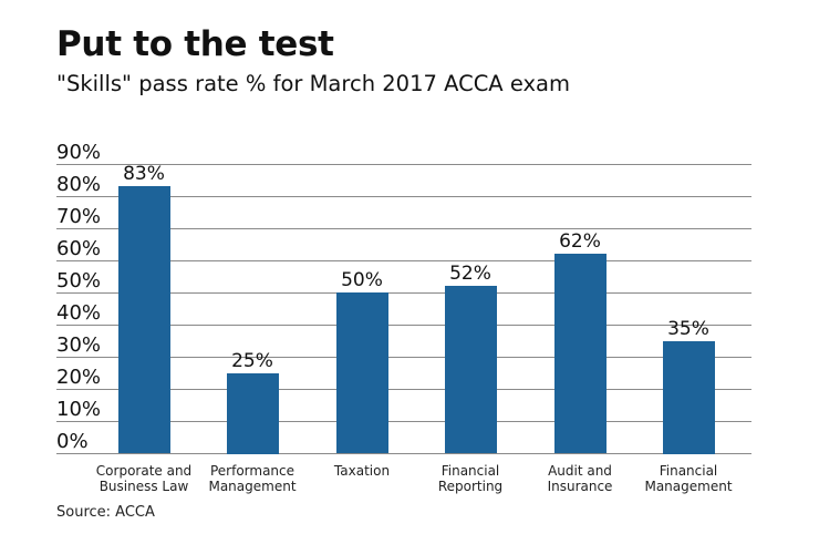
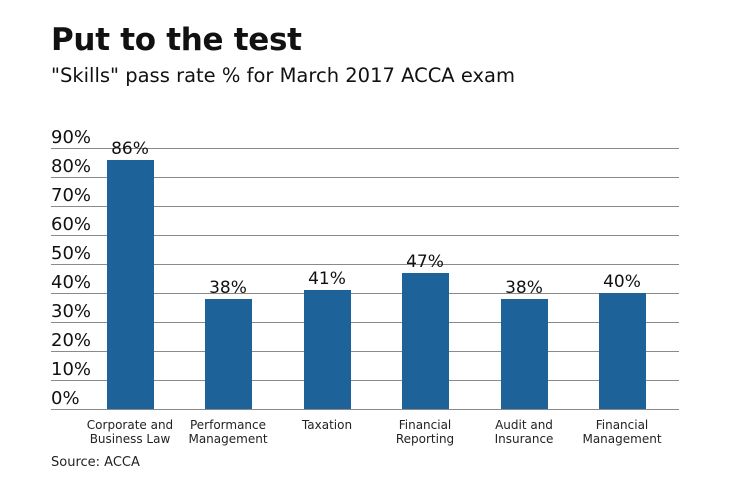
Corporate and Business Law: 83% -> 86%
Performance Management: 25% -> 38%
Taxation: 50% -> 41%
Financial Reporting: 52% -> 47%
Audit and Insurance: 62% -> 38%
Financial Management: 35% -> 40%
